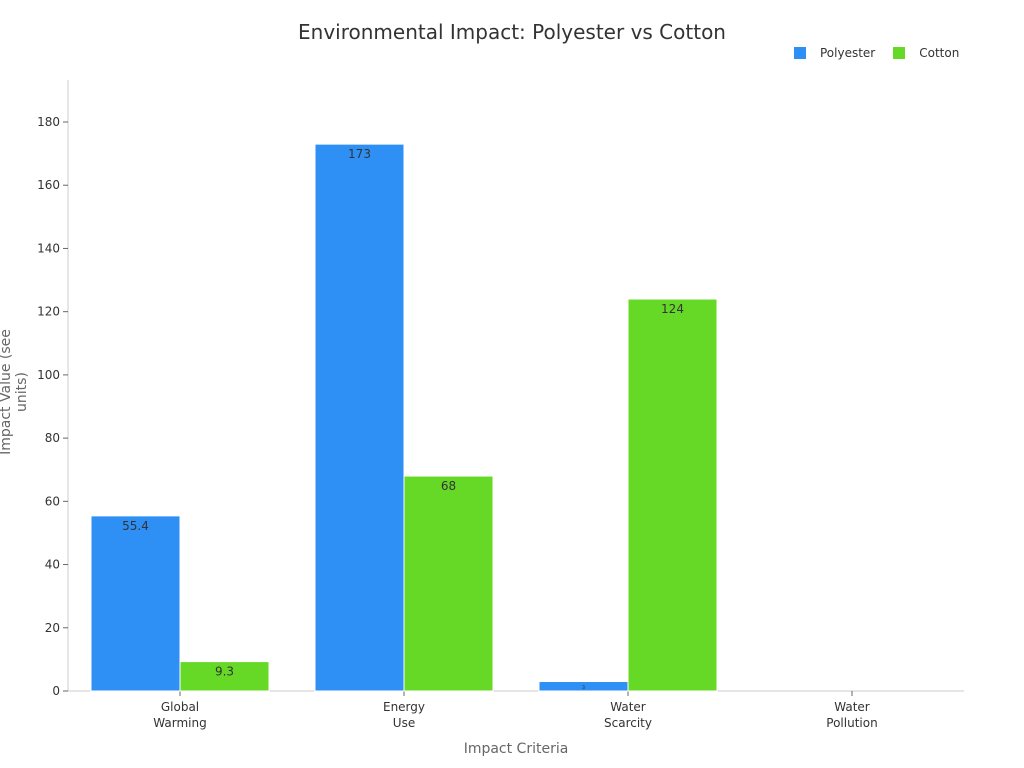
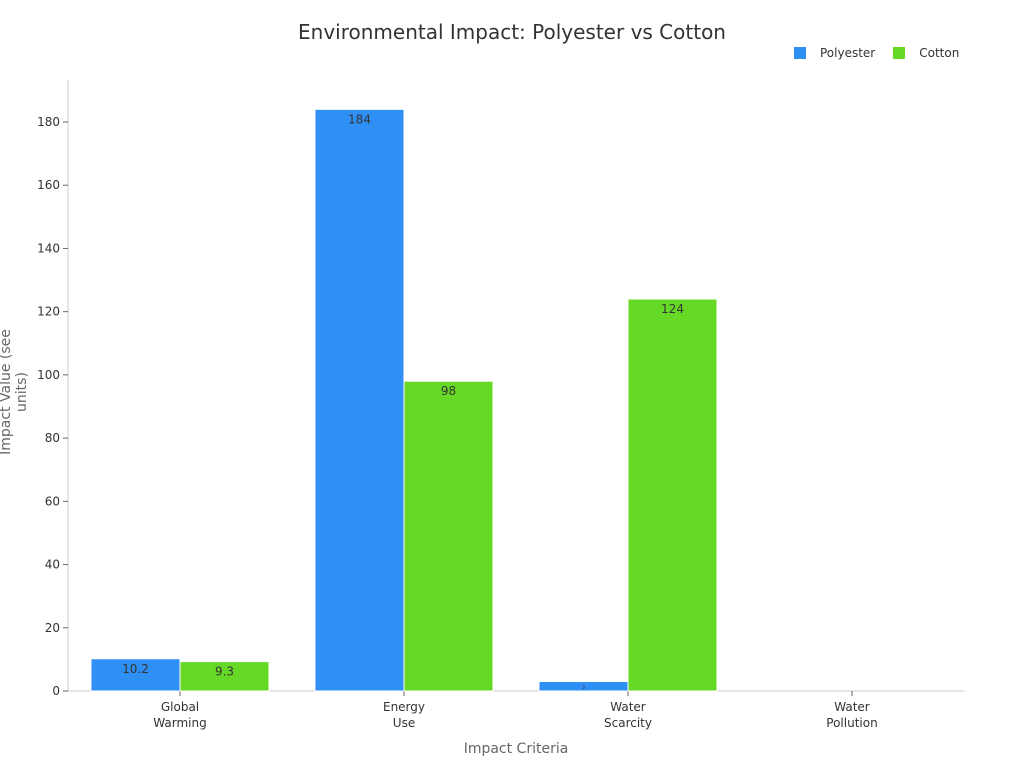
Polyester/Global Warming: 55.4 -> 10.2
Polyester/Energy Use: 173 -> 184
Cotton/Energy Use: 68 -> 98
